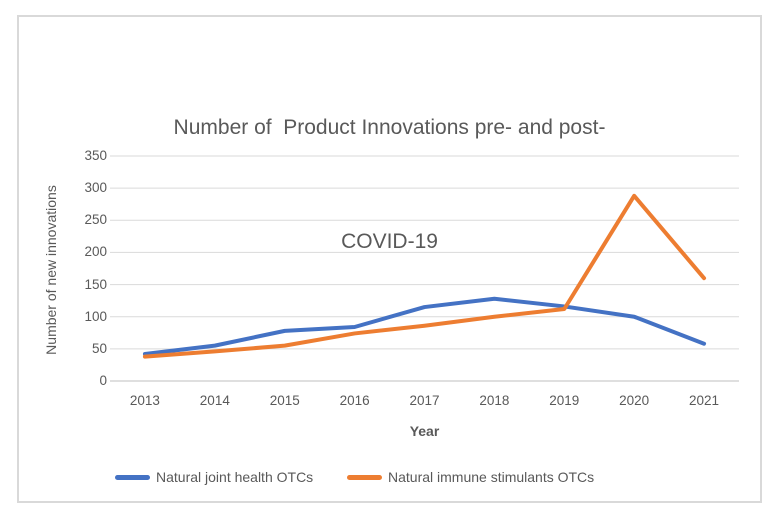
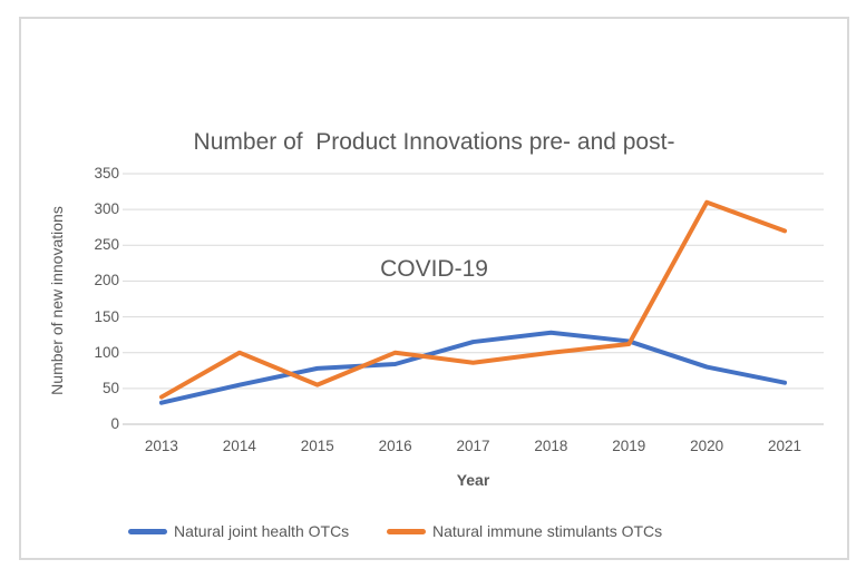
Natural joint health OTCs/2013: 40 -> 30
Natural immune stimulants OTCs/2014: 50 -> 100
Natural immune stimulants OTCs/2016: 70 -> 100
Natural joint health OTCs/2020: 100 -> 80
Natural immune stimulants OTCs/2020: 290 -> 310
Natural immune stimulants OTCs/2021: 160 -> 270
